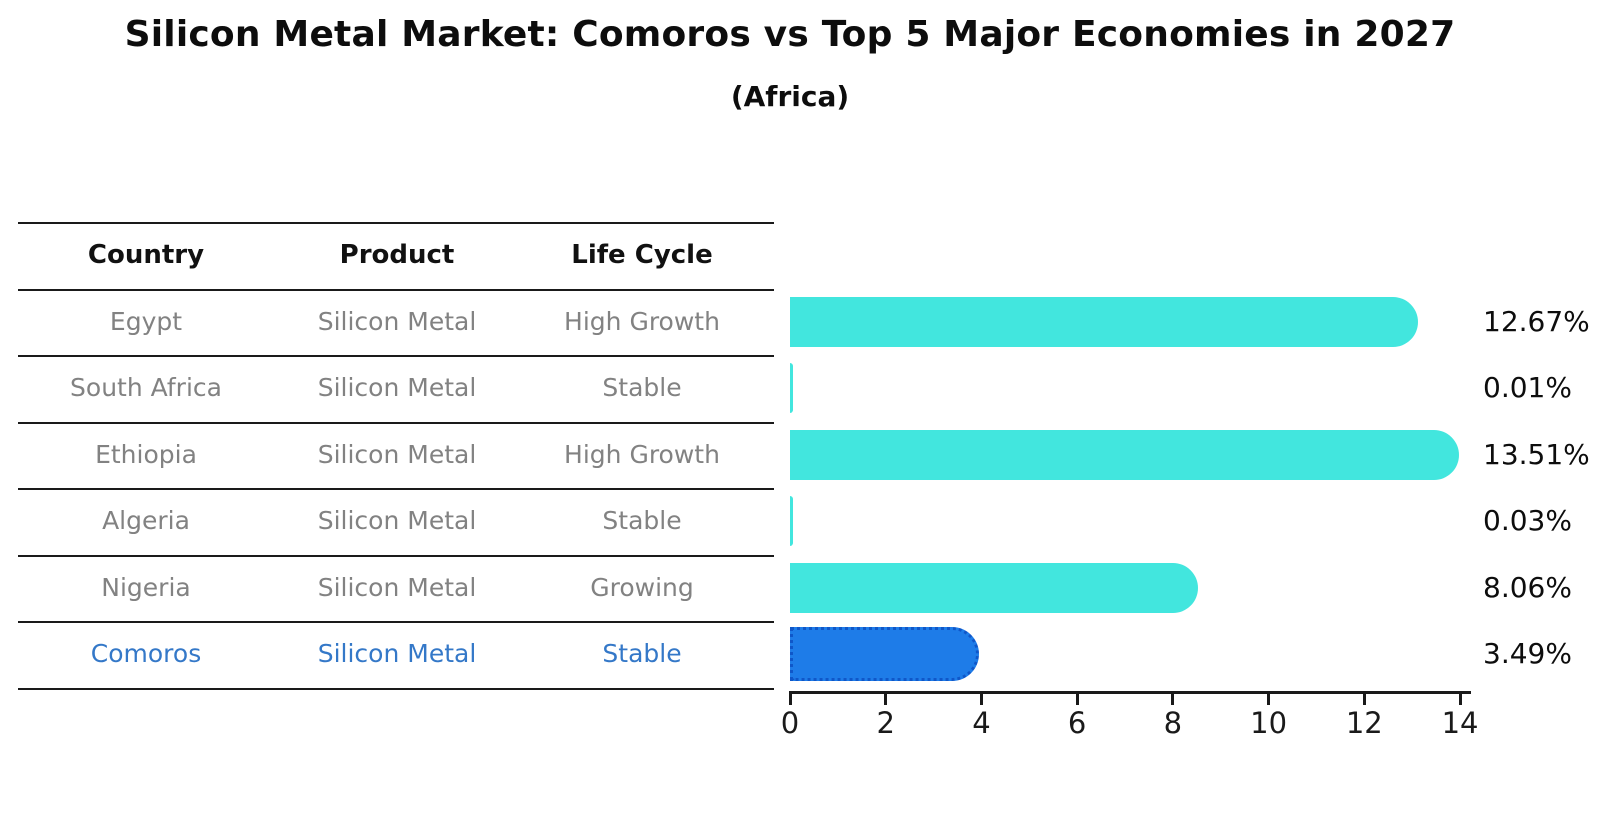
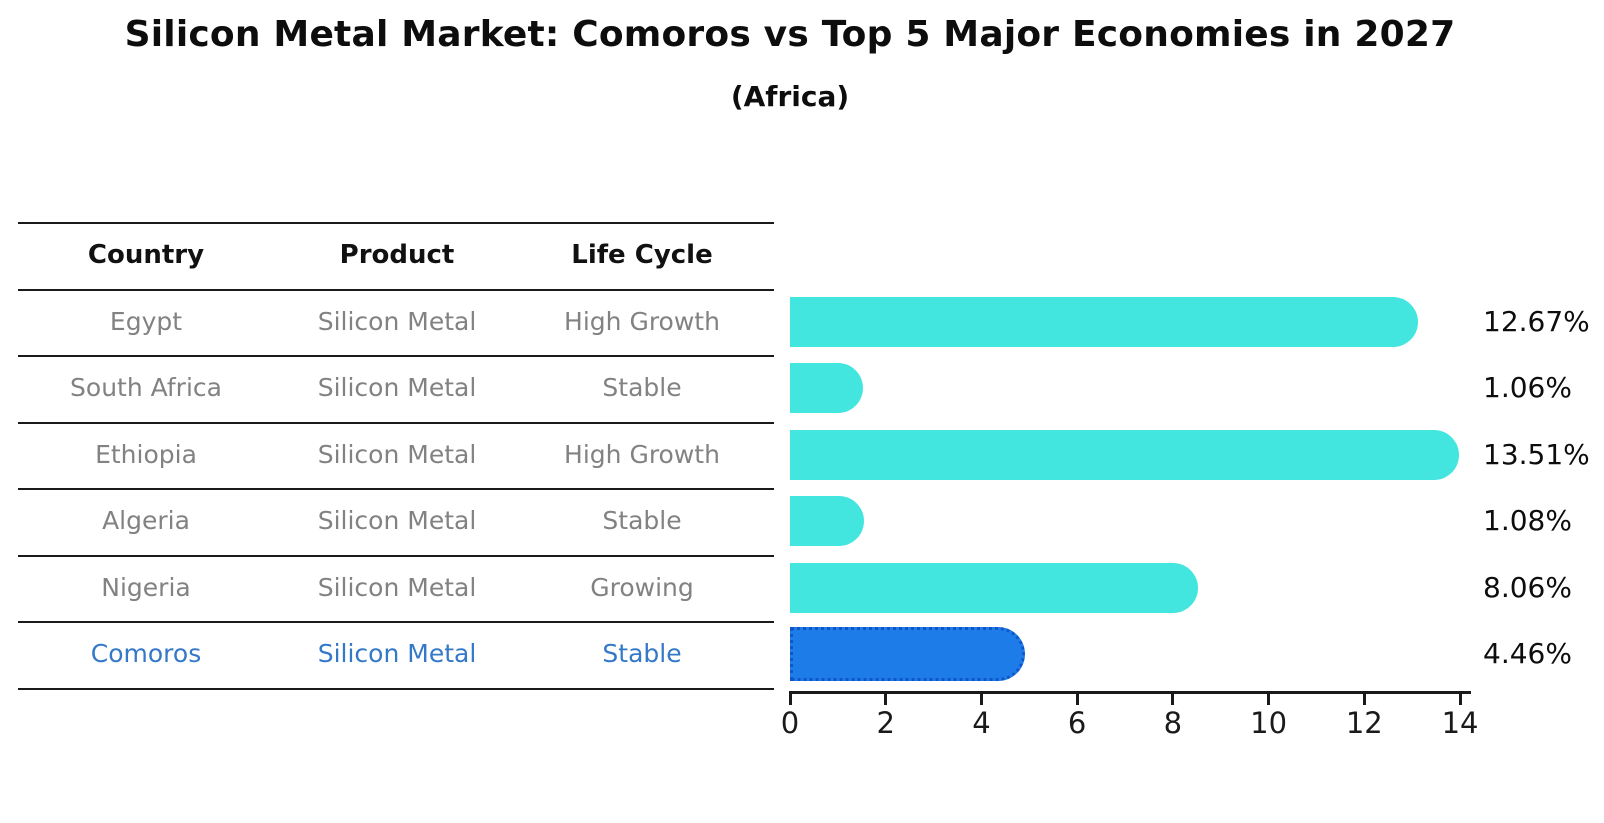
South Africa: 0.01% -> 1.06%
Algeria: 0.03% -> 1.08%
Comoros: 3.49% -> 4.46%
